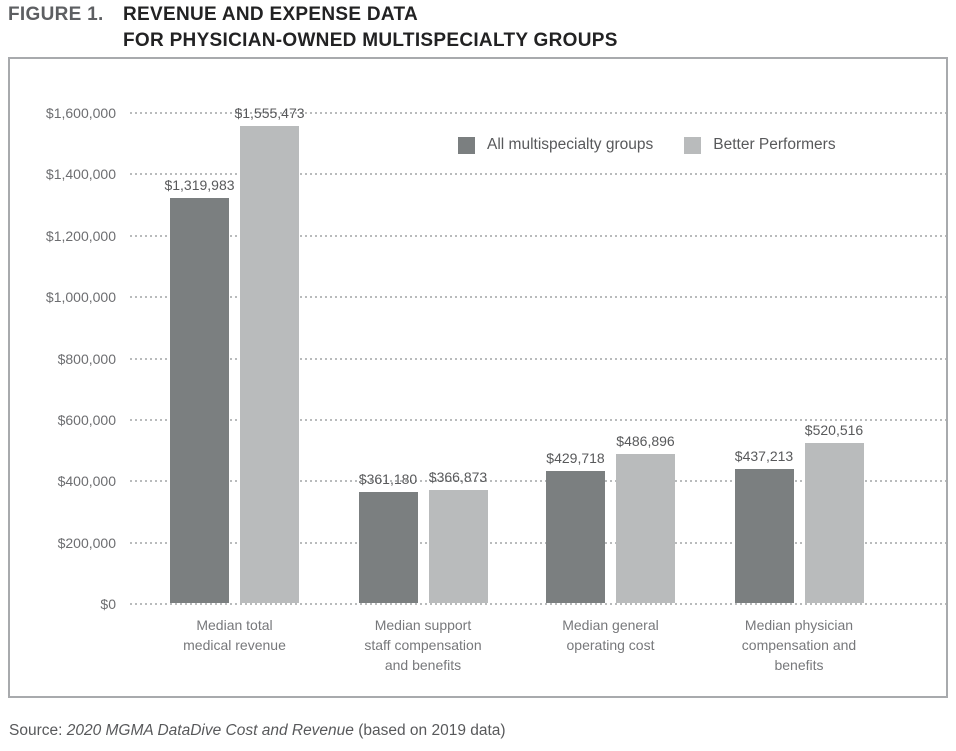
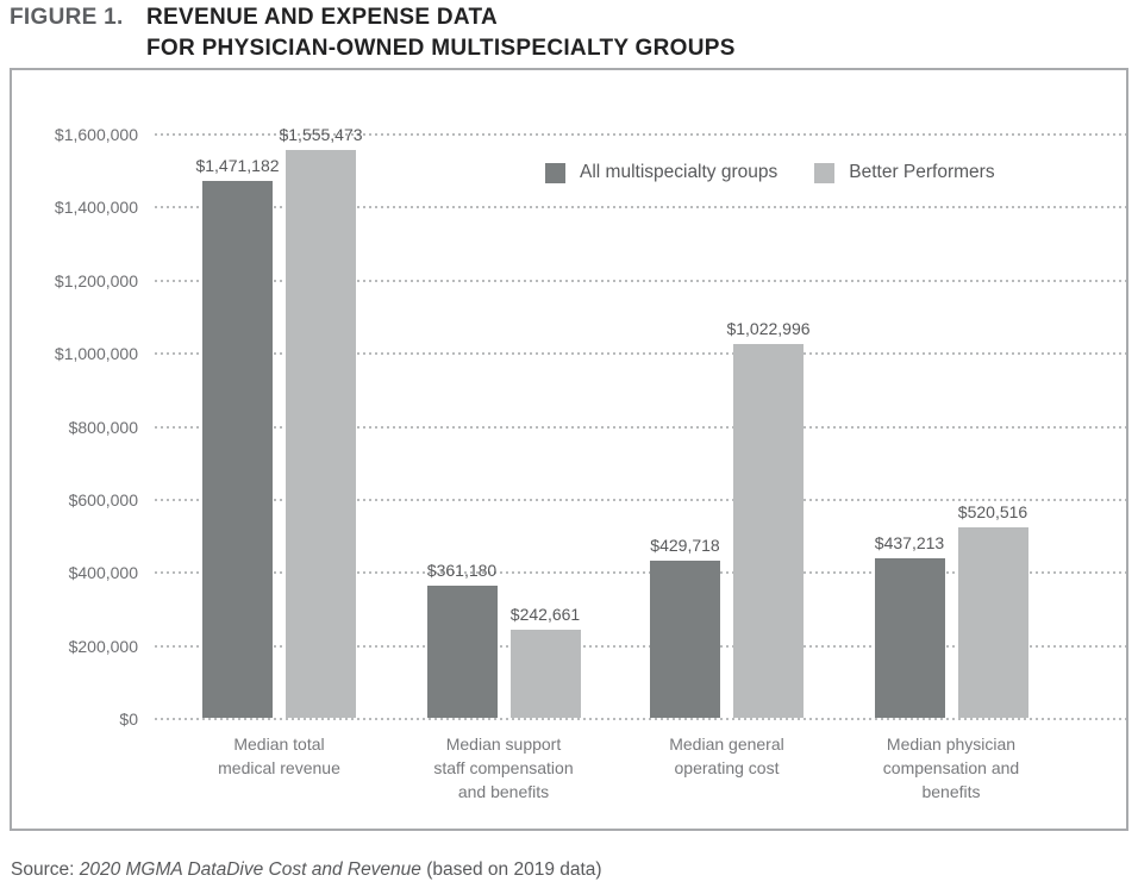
All multispecialty groups/Median total medical revenue: $1,319,983 -> $1,471,182
Better Performers/Median support staff compensation and benefits: $366,873 -> $242,661
Better Performers/Median general operating cost: $486,896 -> $1,022,996
